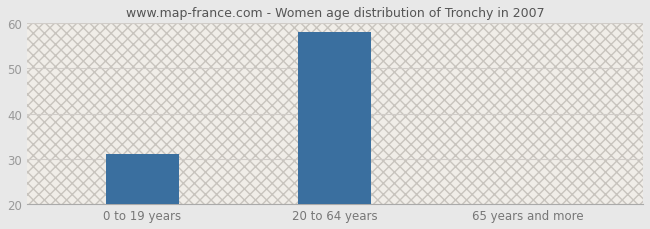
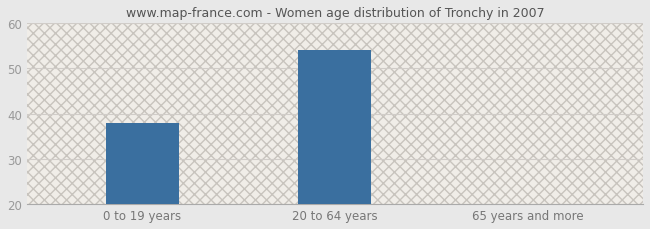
0 to 19 years: 31 -> 38
20 to 64 years: 58 -> 54
